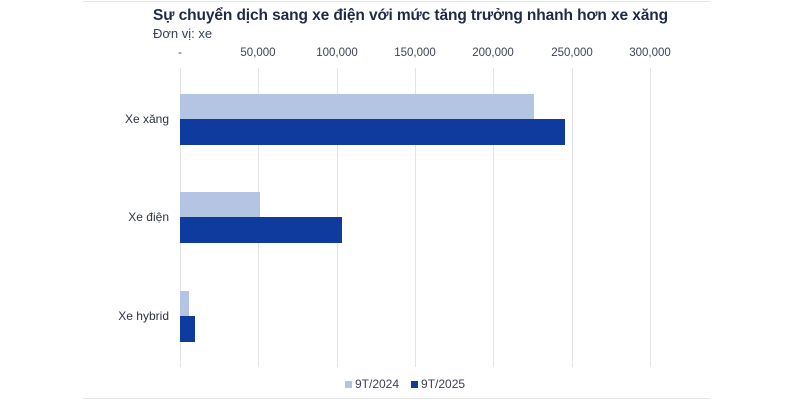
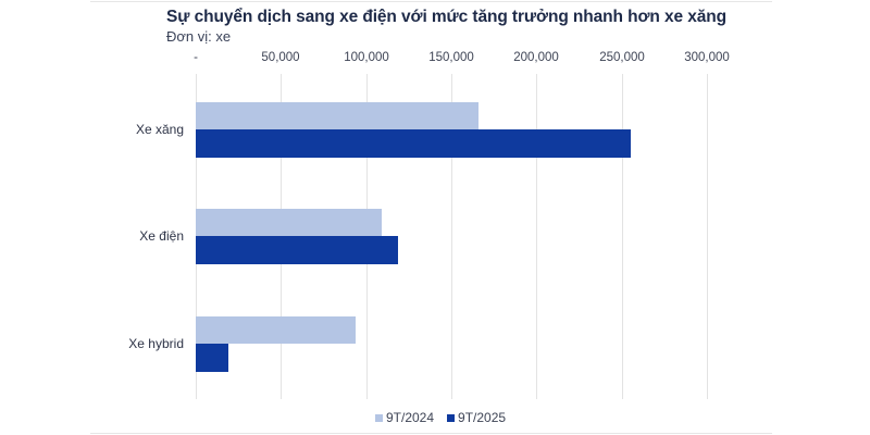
9T/2024/Xe xăng: 226000 -> 166000
9T/2025/Xe xăng: 246000 -> 255000
9T/2024/Xe điện: 51000 -> 109000
9T/2025/Xe điện: 104000 -> 119000
9T/2024/Xe hybrid: 6000 -> 94000
9T/2025/Xe hybrid: 10000 -> 19000
